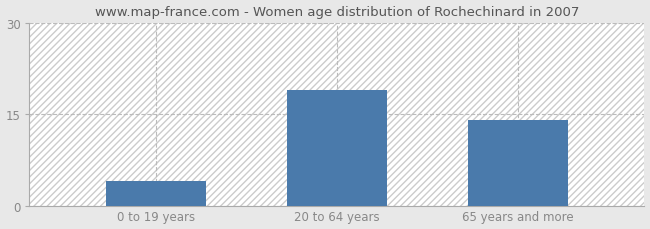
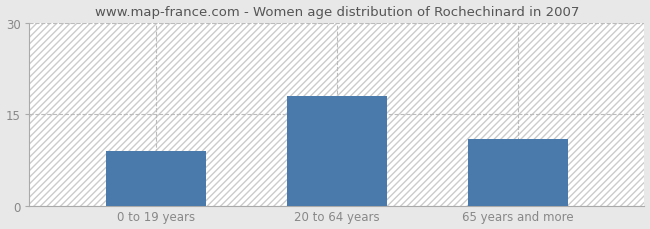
0 to 19 years: 4 -> 9
20 to 64 years: 19 -> 18
65 years and more: 14 -> 11
